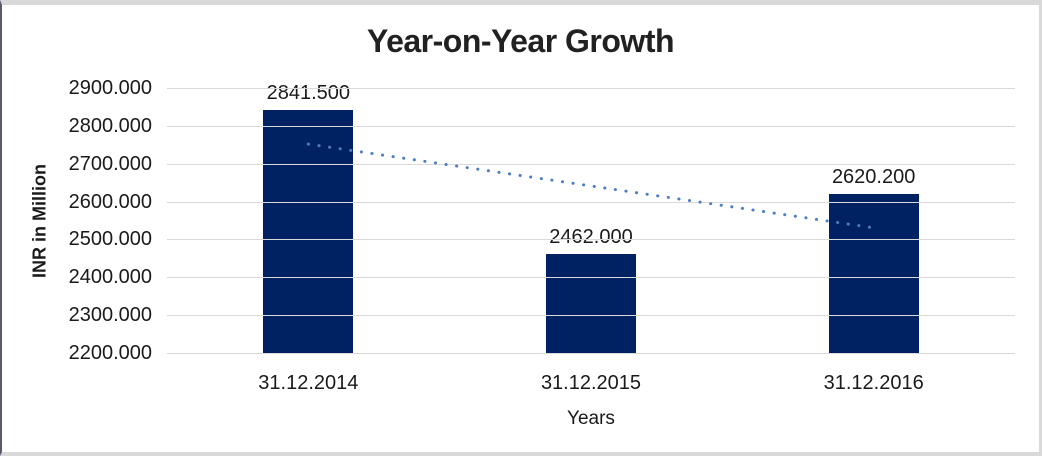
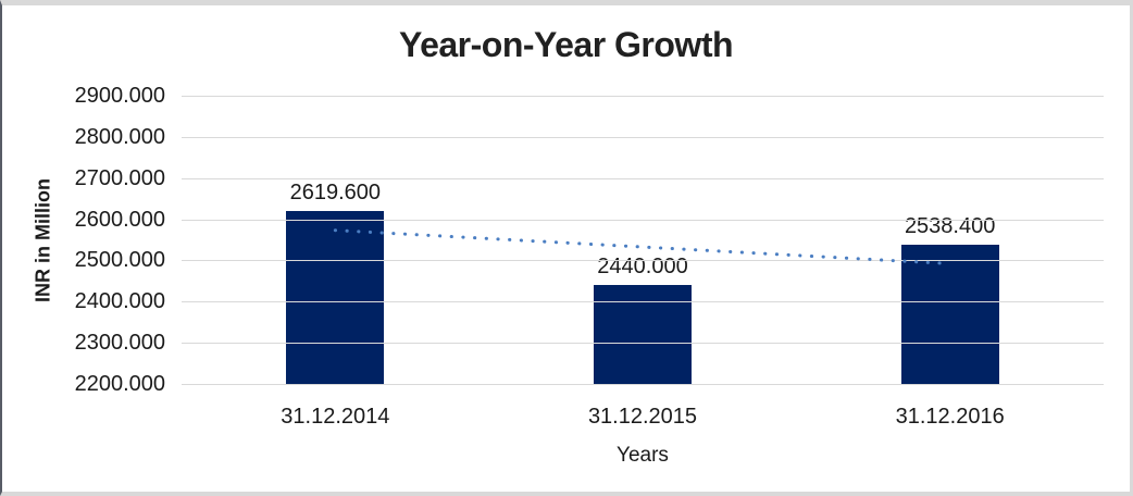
31.12.2014: 2841.500 -> 2619.600
31.12.2015: 2462.000 -> 2440.000
31.12.2016: 2620.200 -> 2538.400
